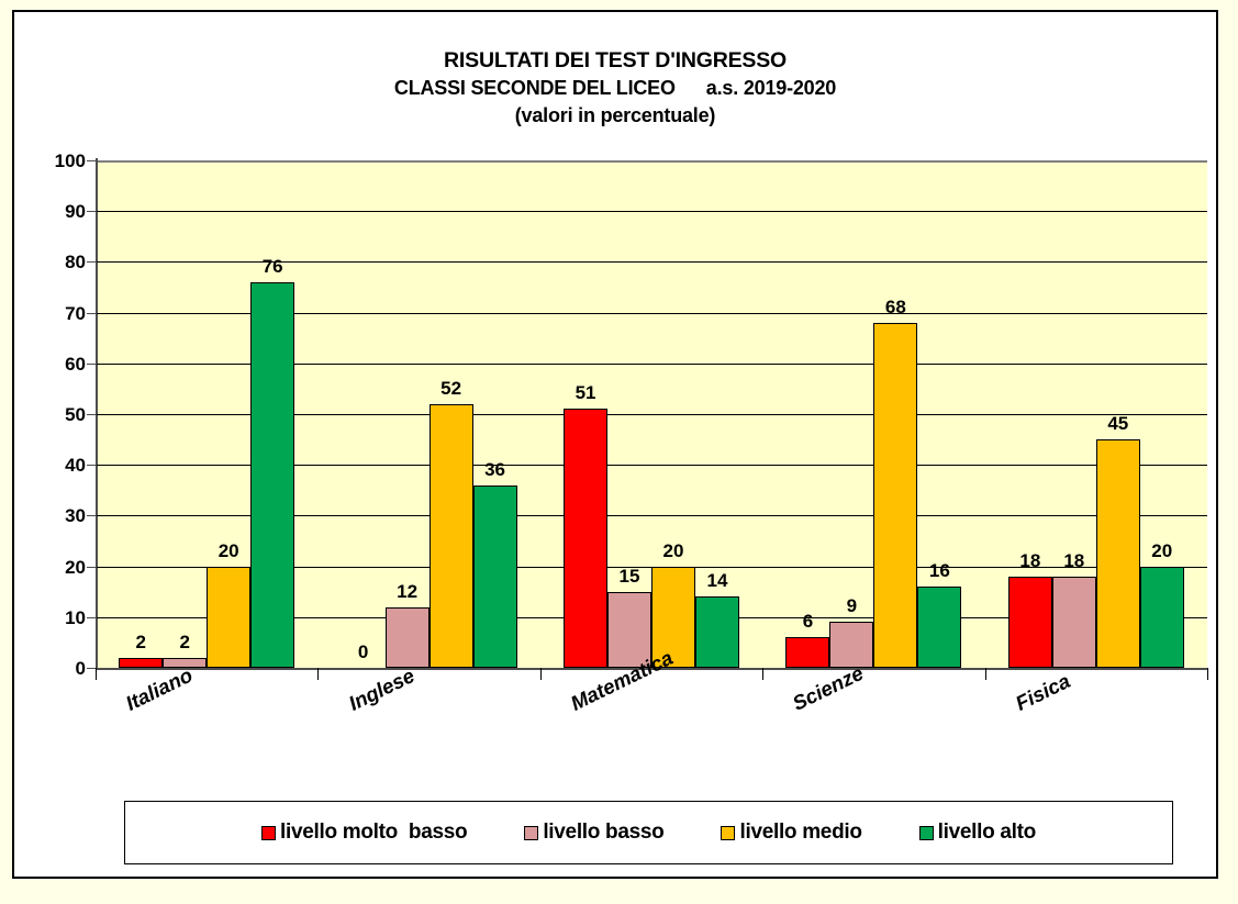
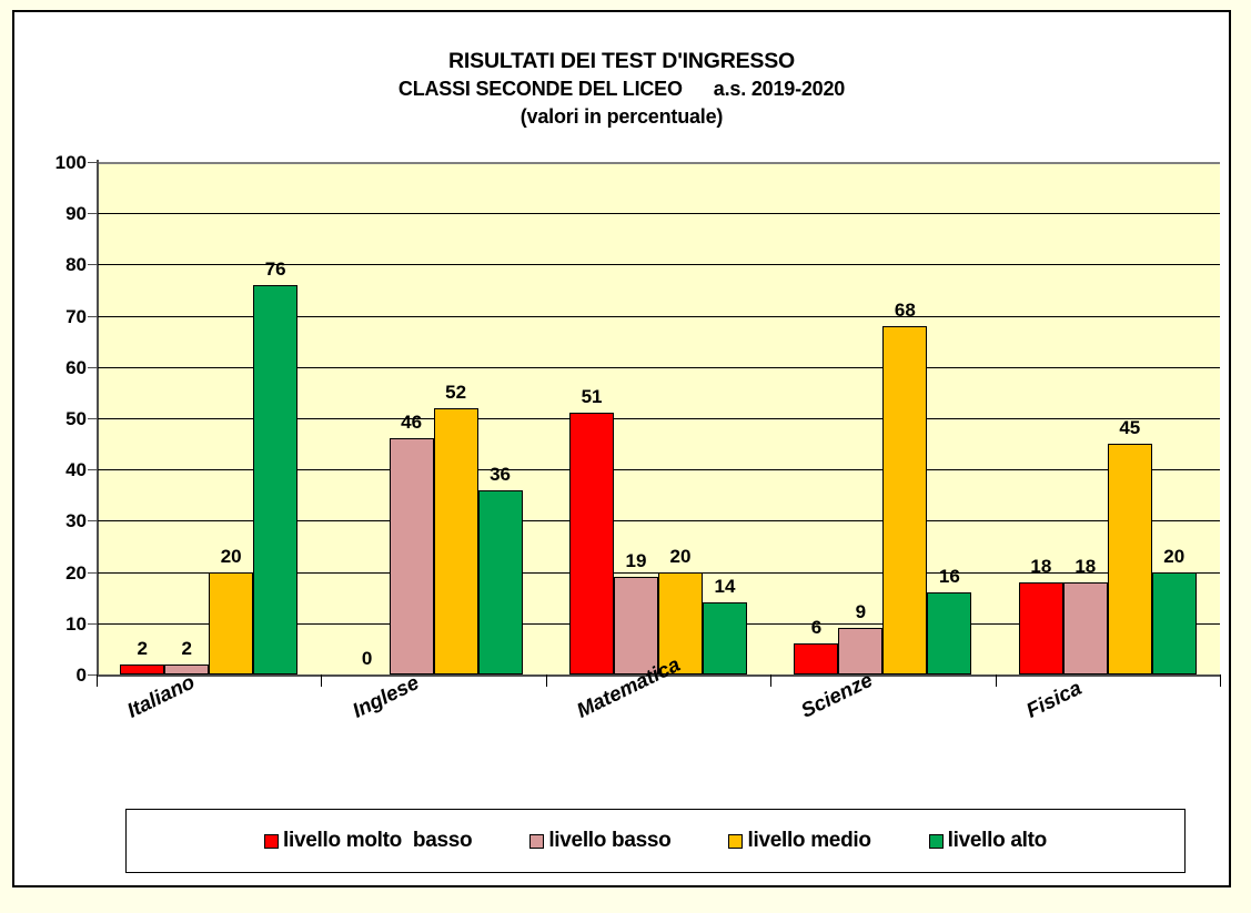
livello basso/Inglese: 12 -> 46
livello basso/Matematica: 15 -> 19
